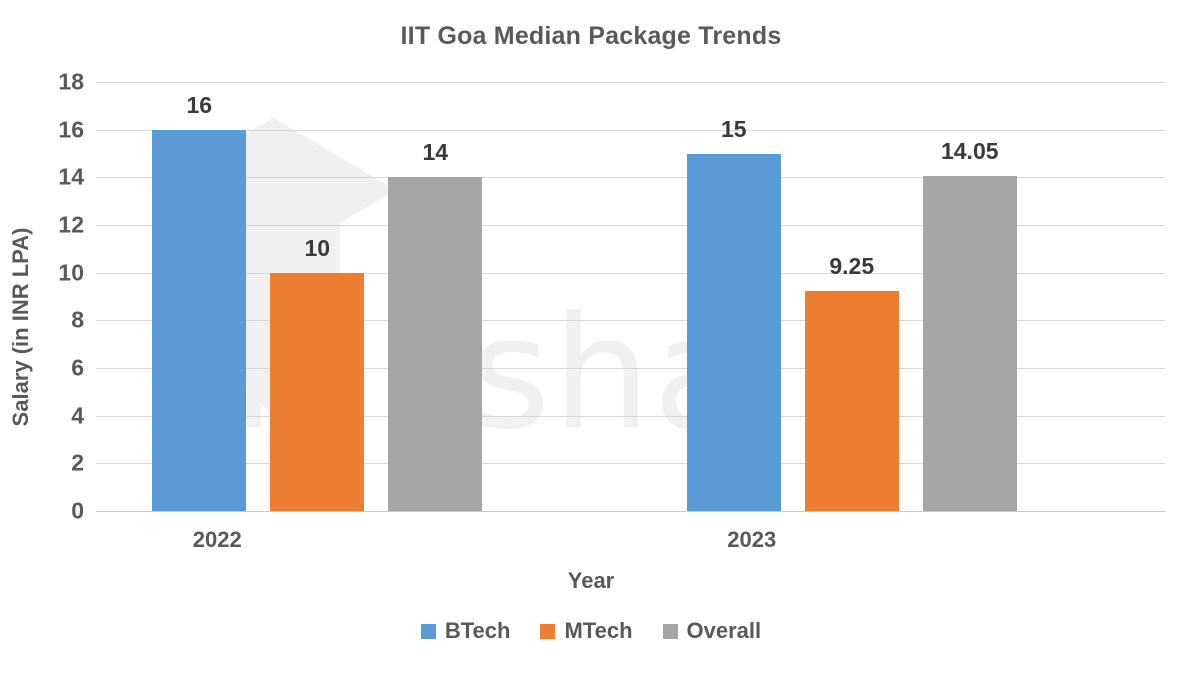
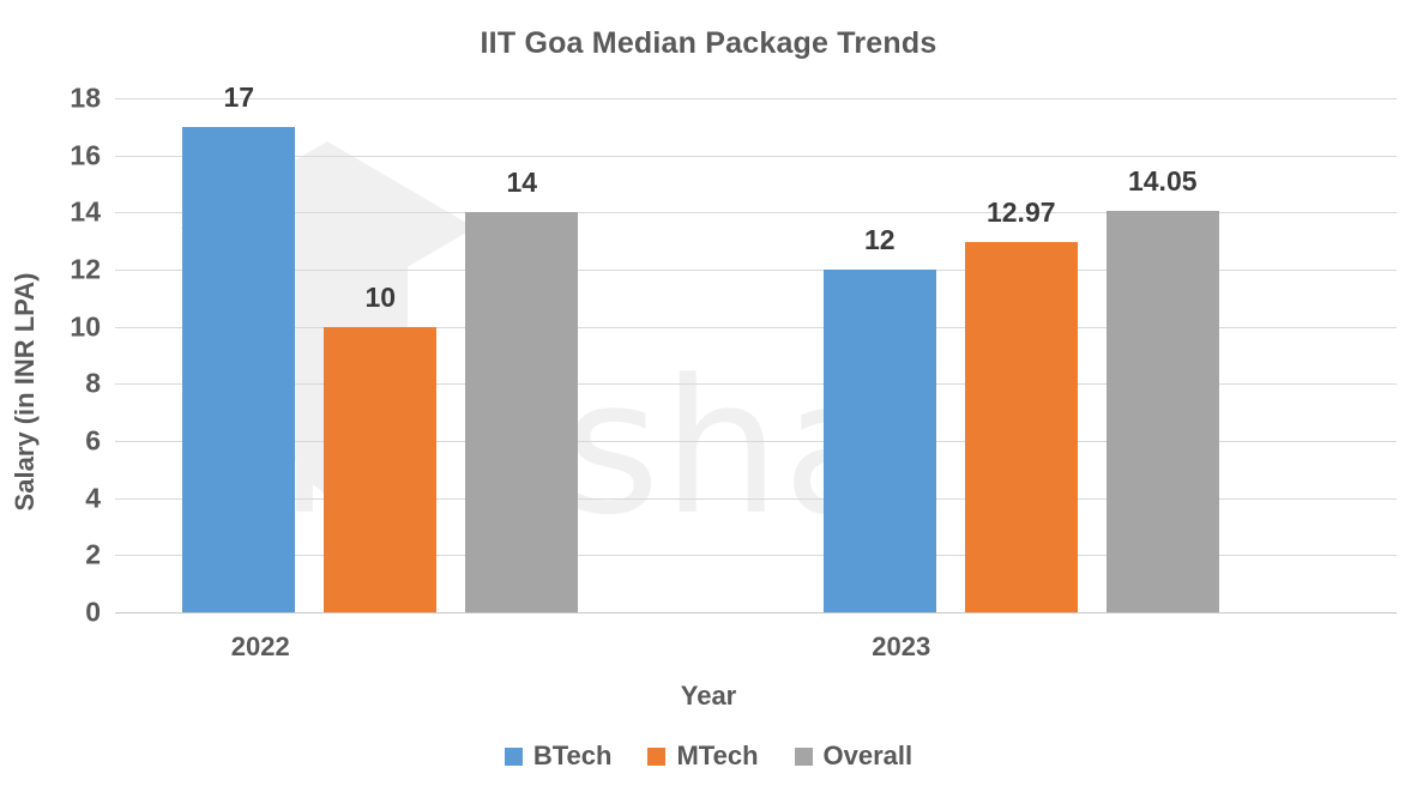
BTech/2022: 16 -> 17
BTech/2023: 15 -> 12
MTech/2023: 9.25 -> 12.97
